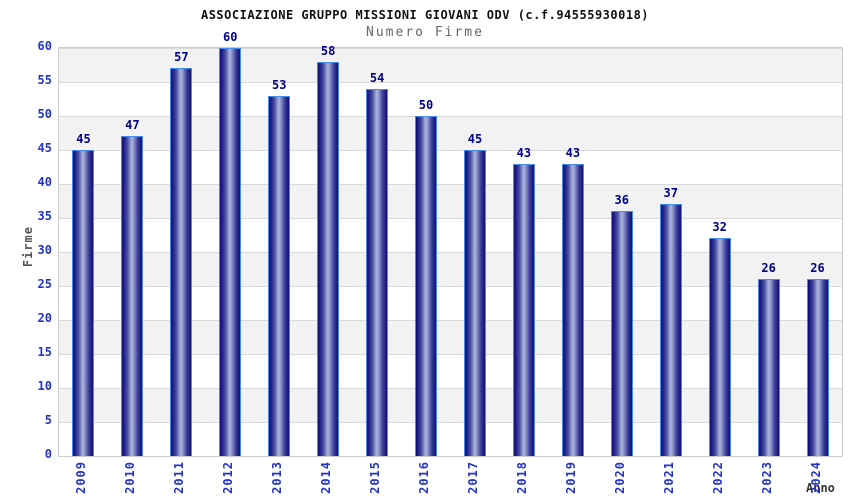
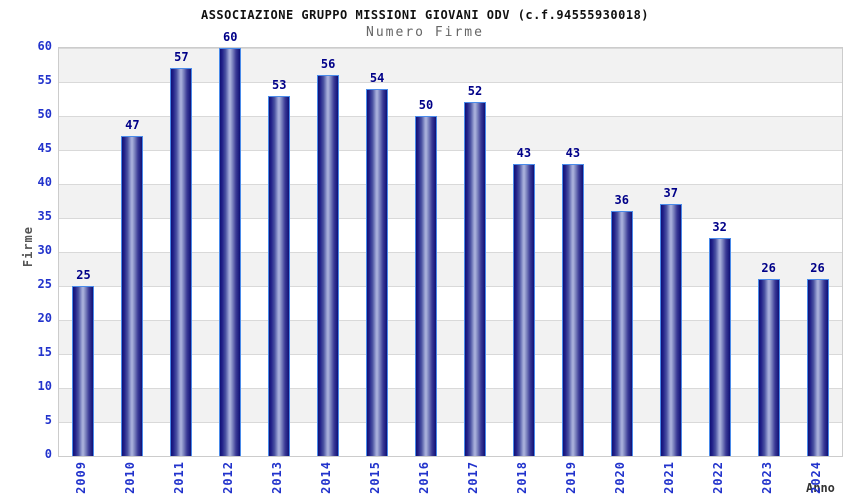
2009: 45 -> 25
2014: 58 -> 56
2017: 45 -> 52
